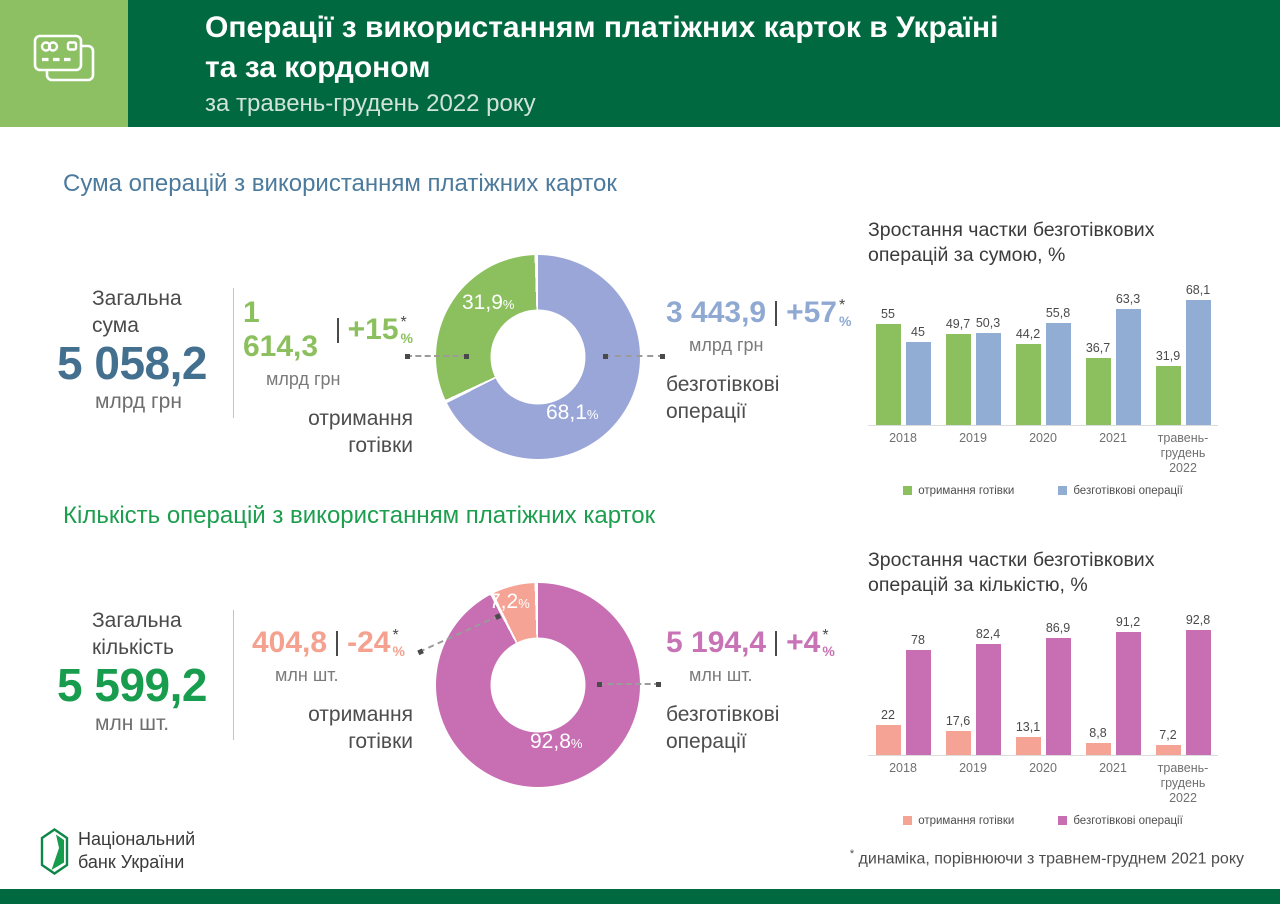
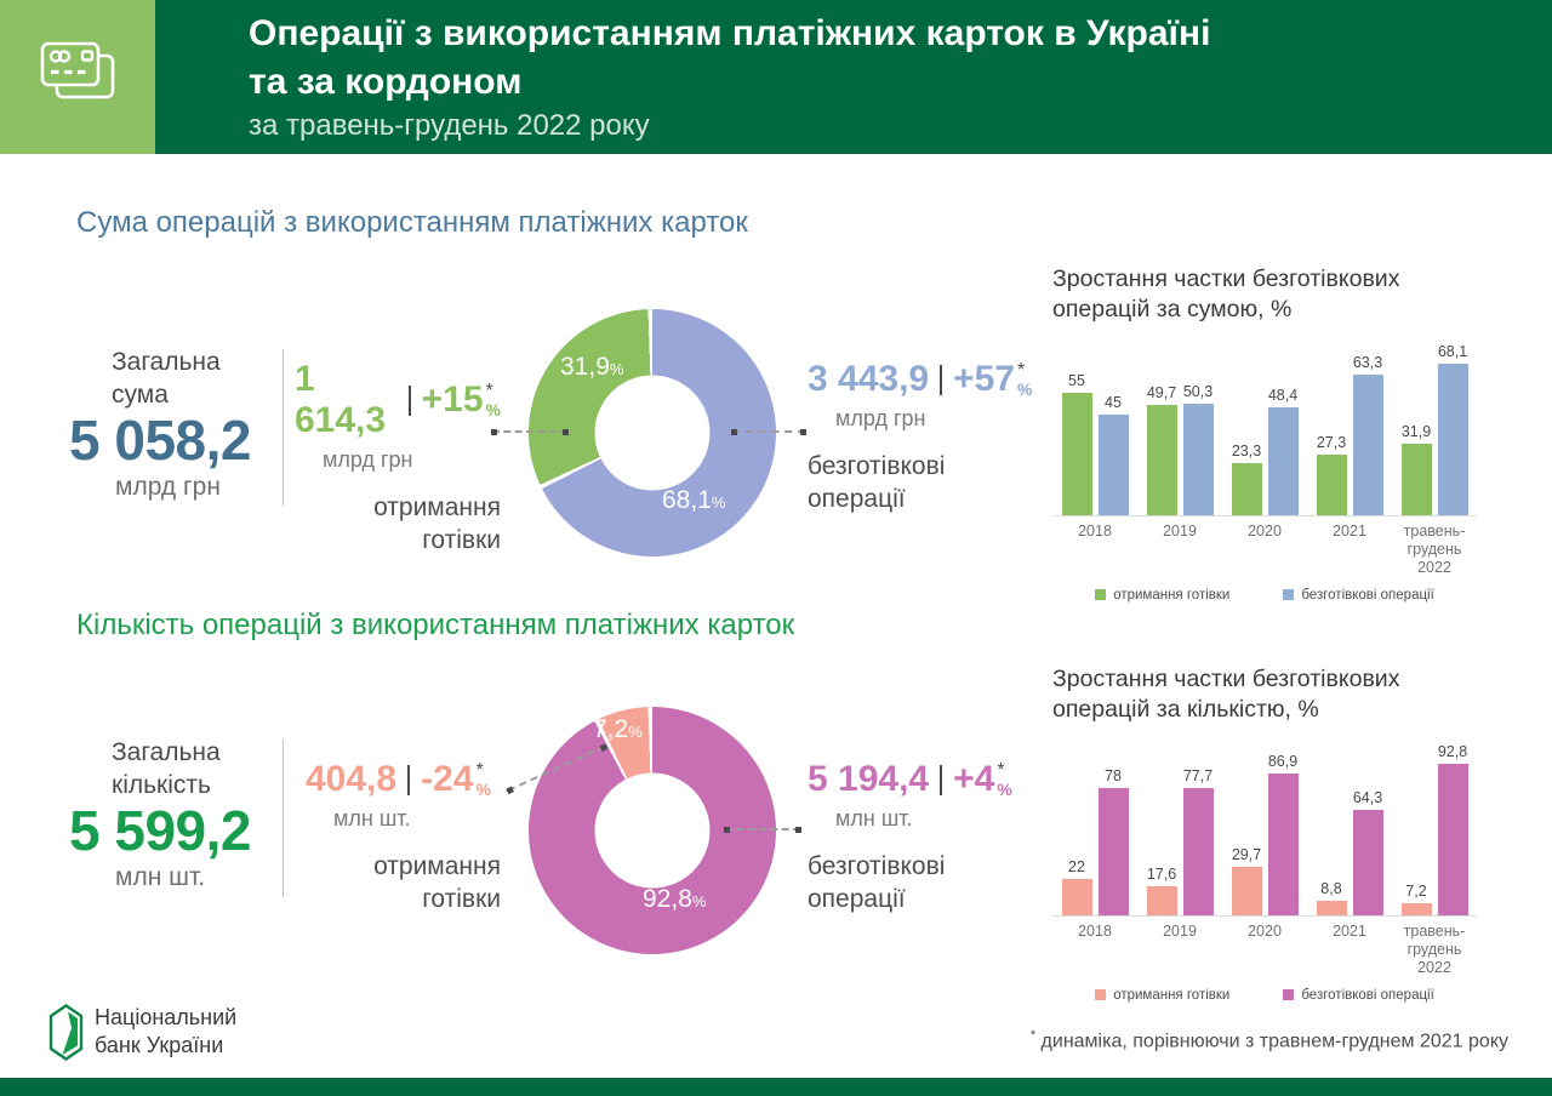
Зростання частки безготівкових операцій за сумою, %/отримання готівки/2020: 44,2 -> 23,3
Зростання частки безготівкових операцій за сумою, %/безготівкові операції/2020: 55,8 -> 48,4
Зростання частки безготівкових операцій за сумою, %/отримання готівки/2021: 36,7 -> 27,3
Зростання частки безготівкових операцій за кількістю, %/безготівкові операції/2019: 82,4 -> 77,7
Зростання частки безготівкових операцій за кількістю, %/отримання готівки/2020: 13,1 -> 29,7
Зростання частки безготівкових операцій за кількістю, %/безготівкові операції/2021: 91,2 -> 64,3
